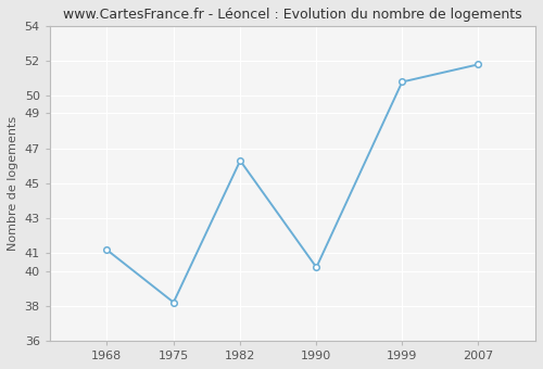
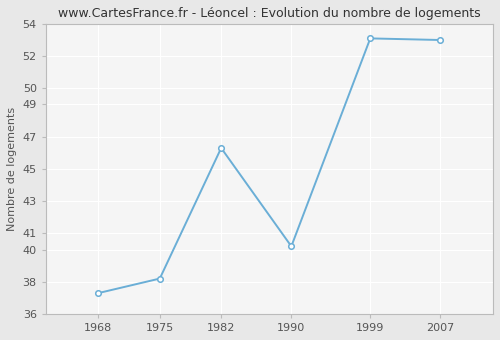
1968: 41.2 -> 37.3
1999: 50.8 -> 53.1
2007: 51.8 -> 53.0
